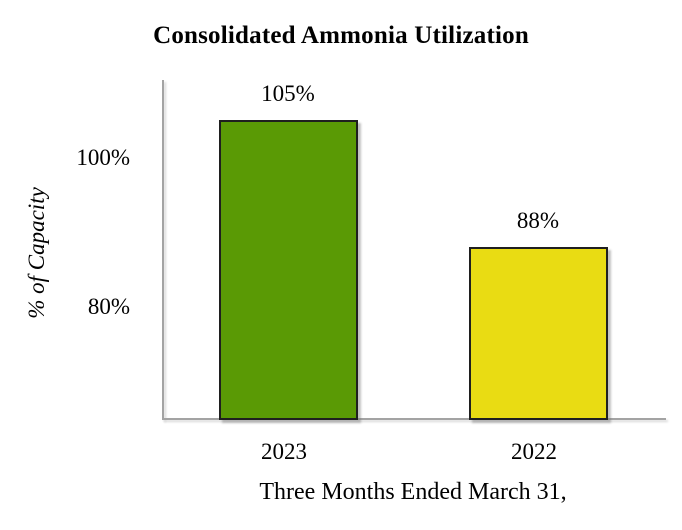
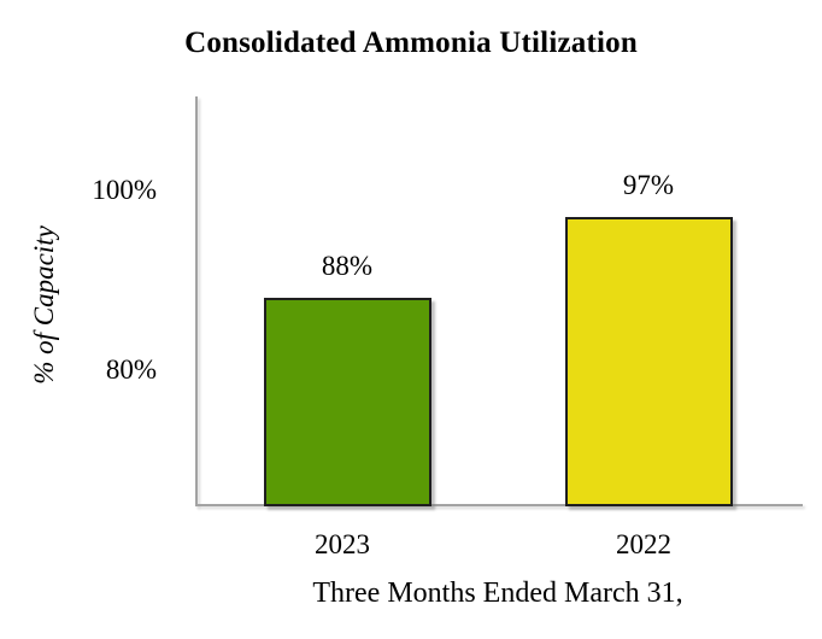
2023: 105% -> 88%
2022: 88% -> 97%
